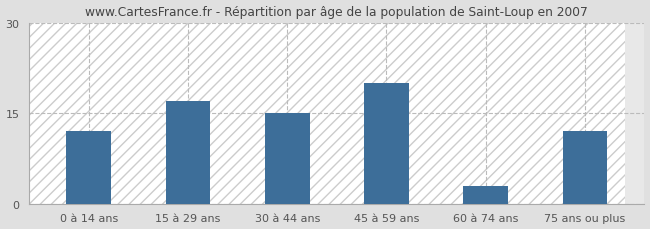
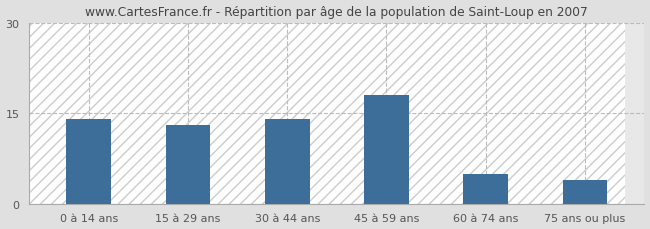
0 à 14 ans: 12 -> 14
15 à 29 ans: 17 -> 13
30 à 44 ans: 15 -> 14
45 à 59 ans: 20 -> 18
60 à 74 ans: 3 -> 5
75 ans ou plus: 12 -> 4
